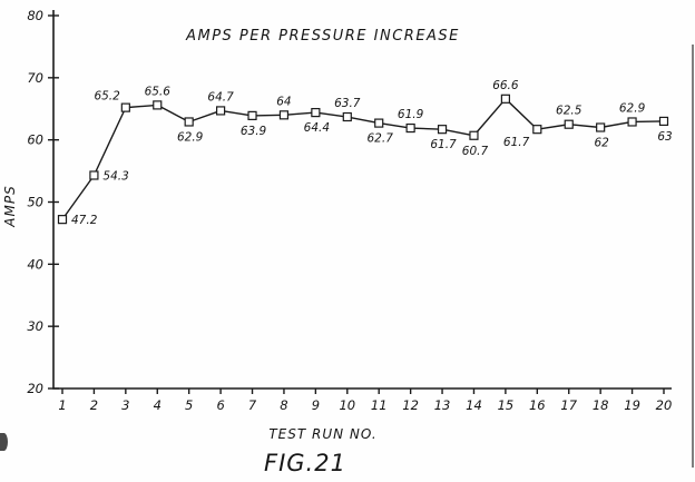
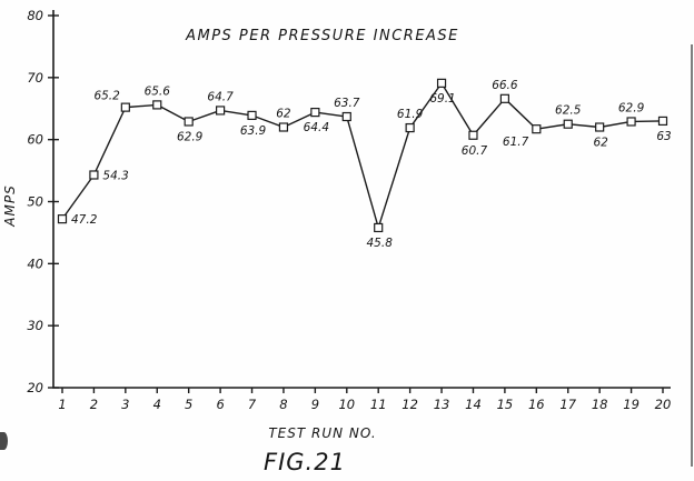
8: 64 -> 62
11: 62.7 -> 45.8
13: 61.7 -> 69.1
